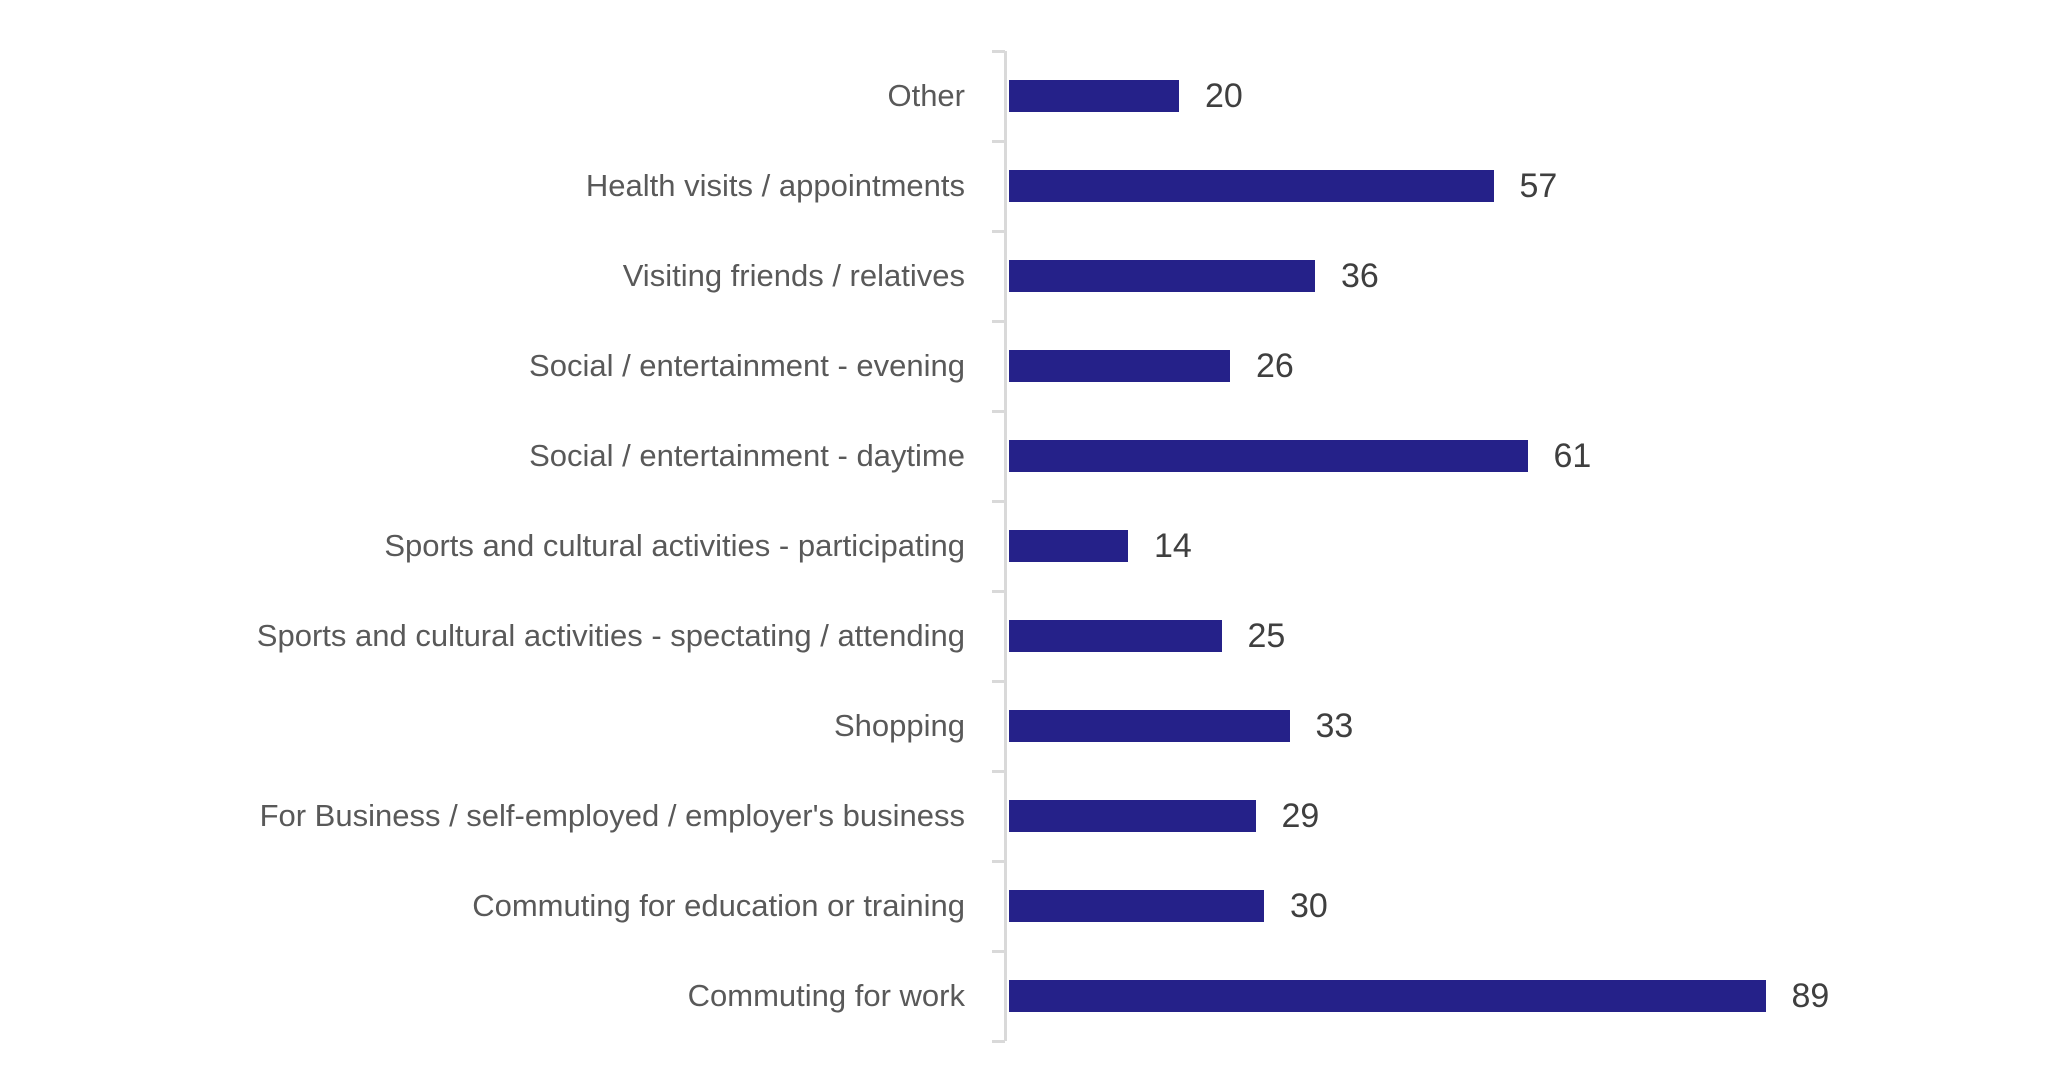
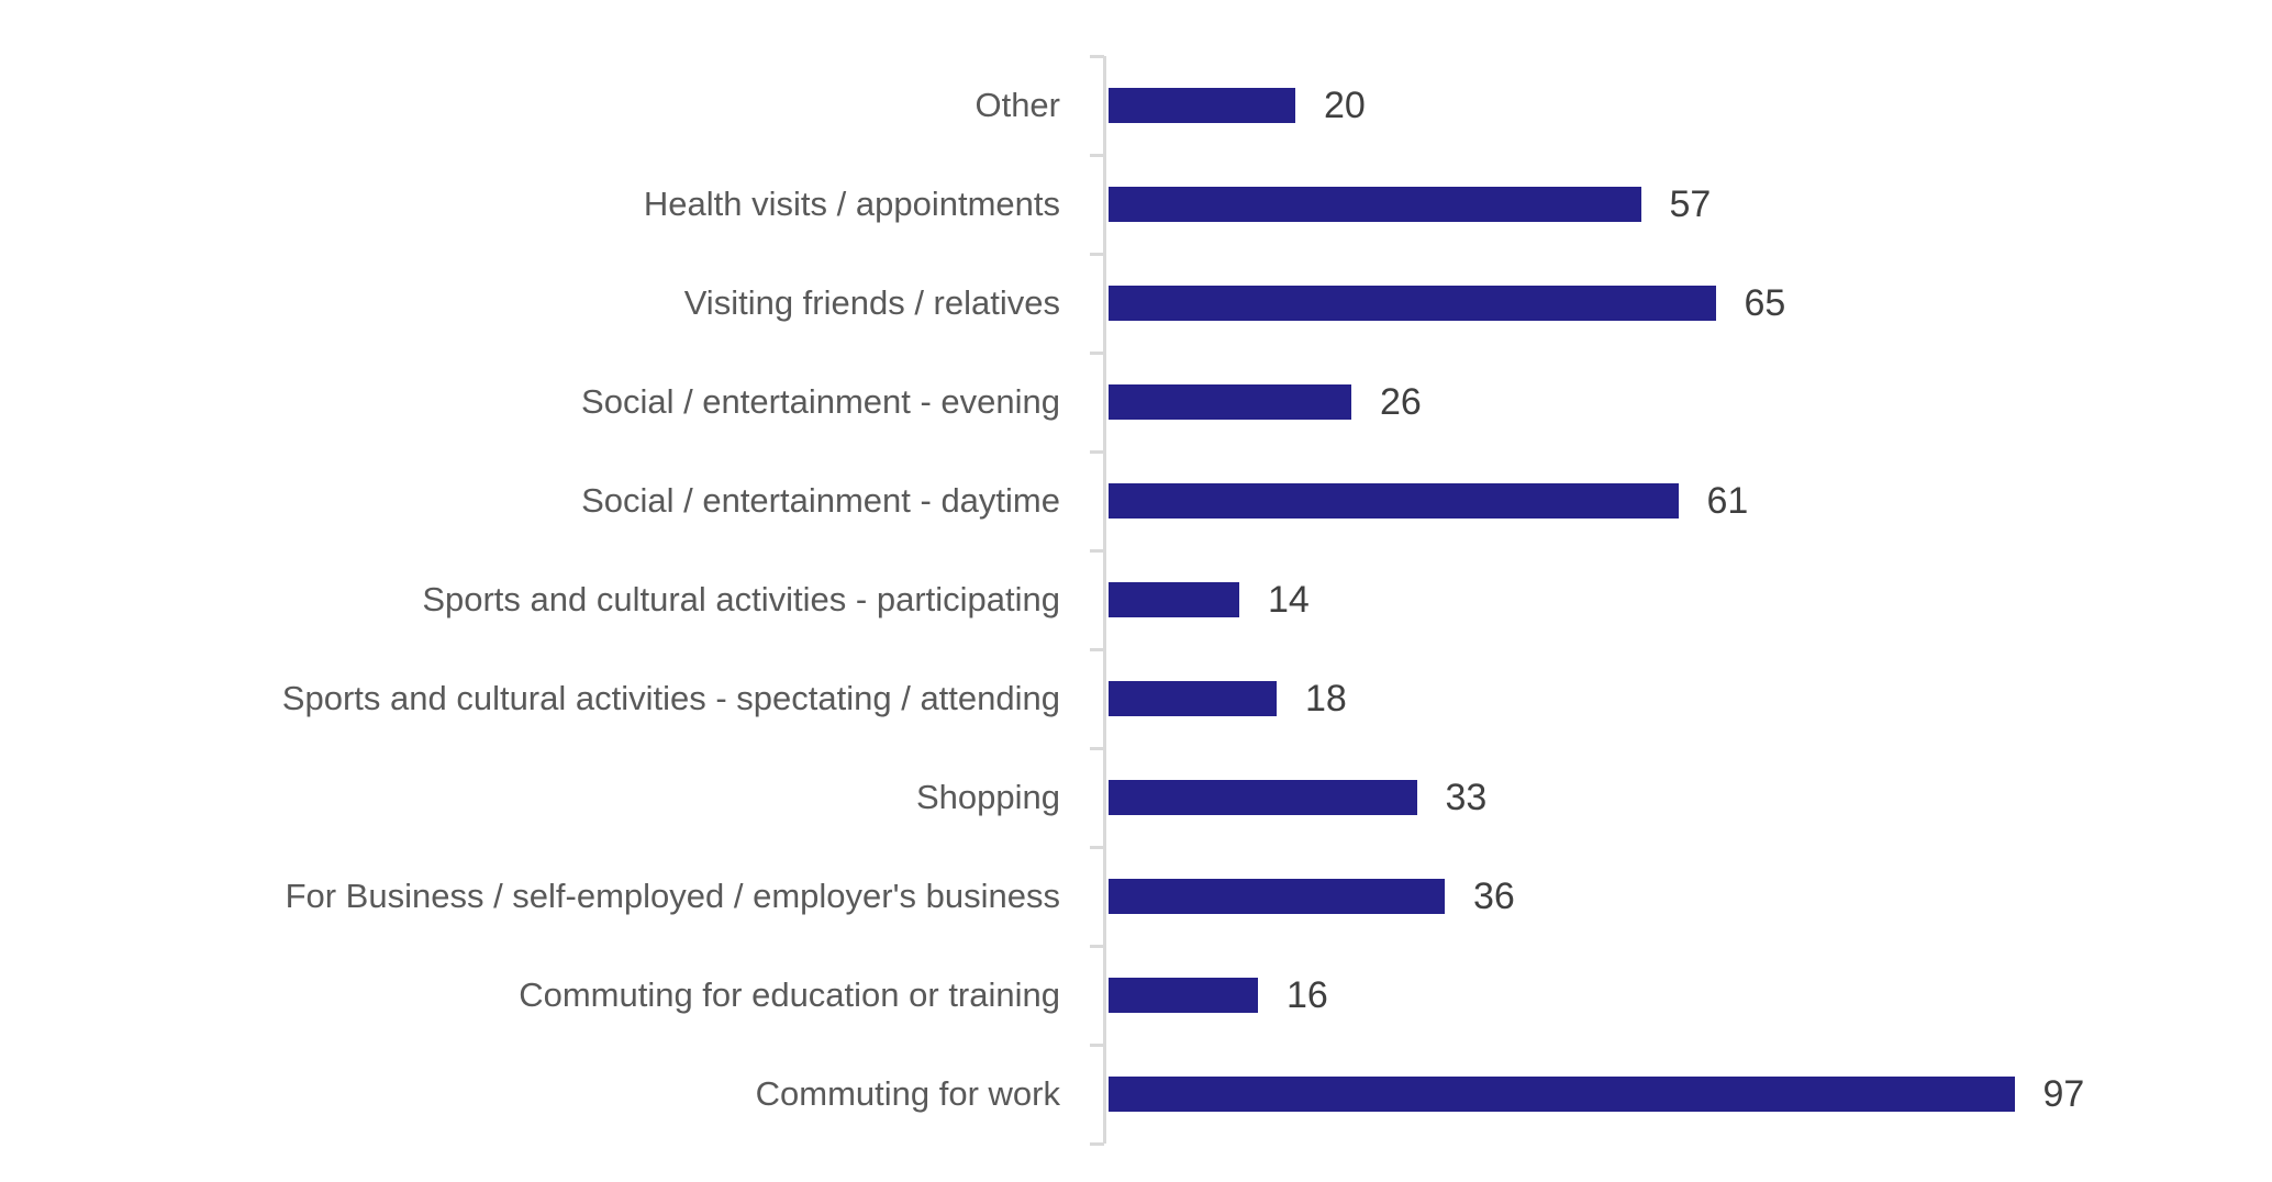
Visiting friends / relatives: 36 -> 65
Sports and cultural activities - spectating / attending: 25 -> 18
For Business / self-employed / employer's business: 29 -> 36
Commuting for education or training: 30 -> 16
Commuting for work: 89 -> 97
